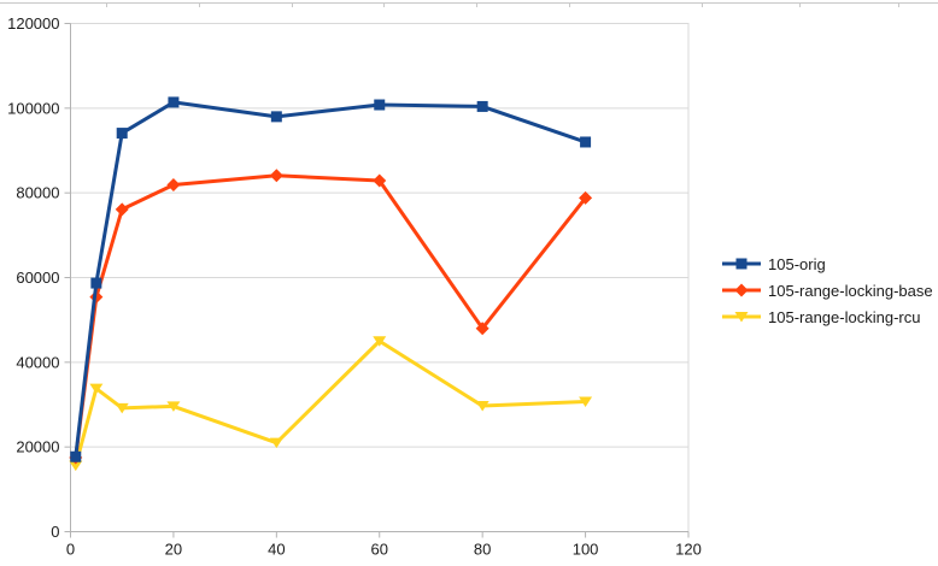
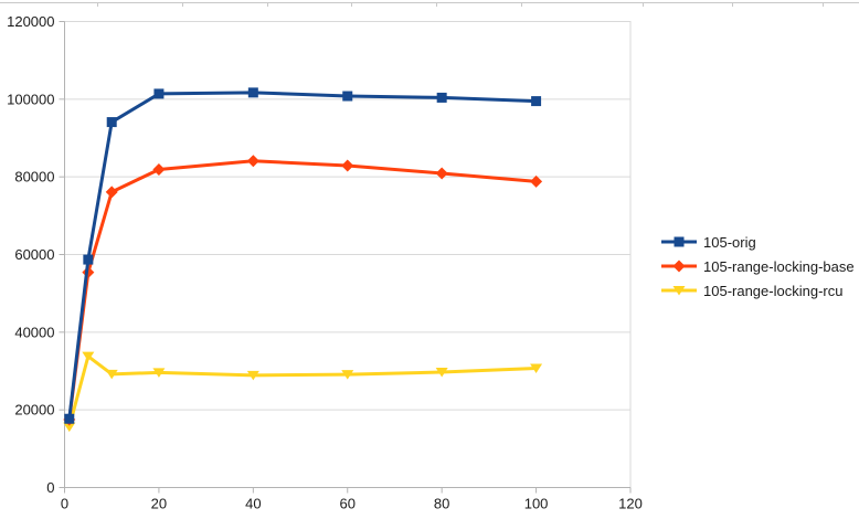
105-orig/40: 98000 -> 102000
105-range-locking-rcu/40: 21000 -> 29000
105-range-locking-rcu/60: 45000 -> 29000
105-range-locking-base/80: 48000 -> 81000
105-orig/100: 92000 -> 100000
